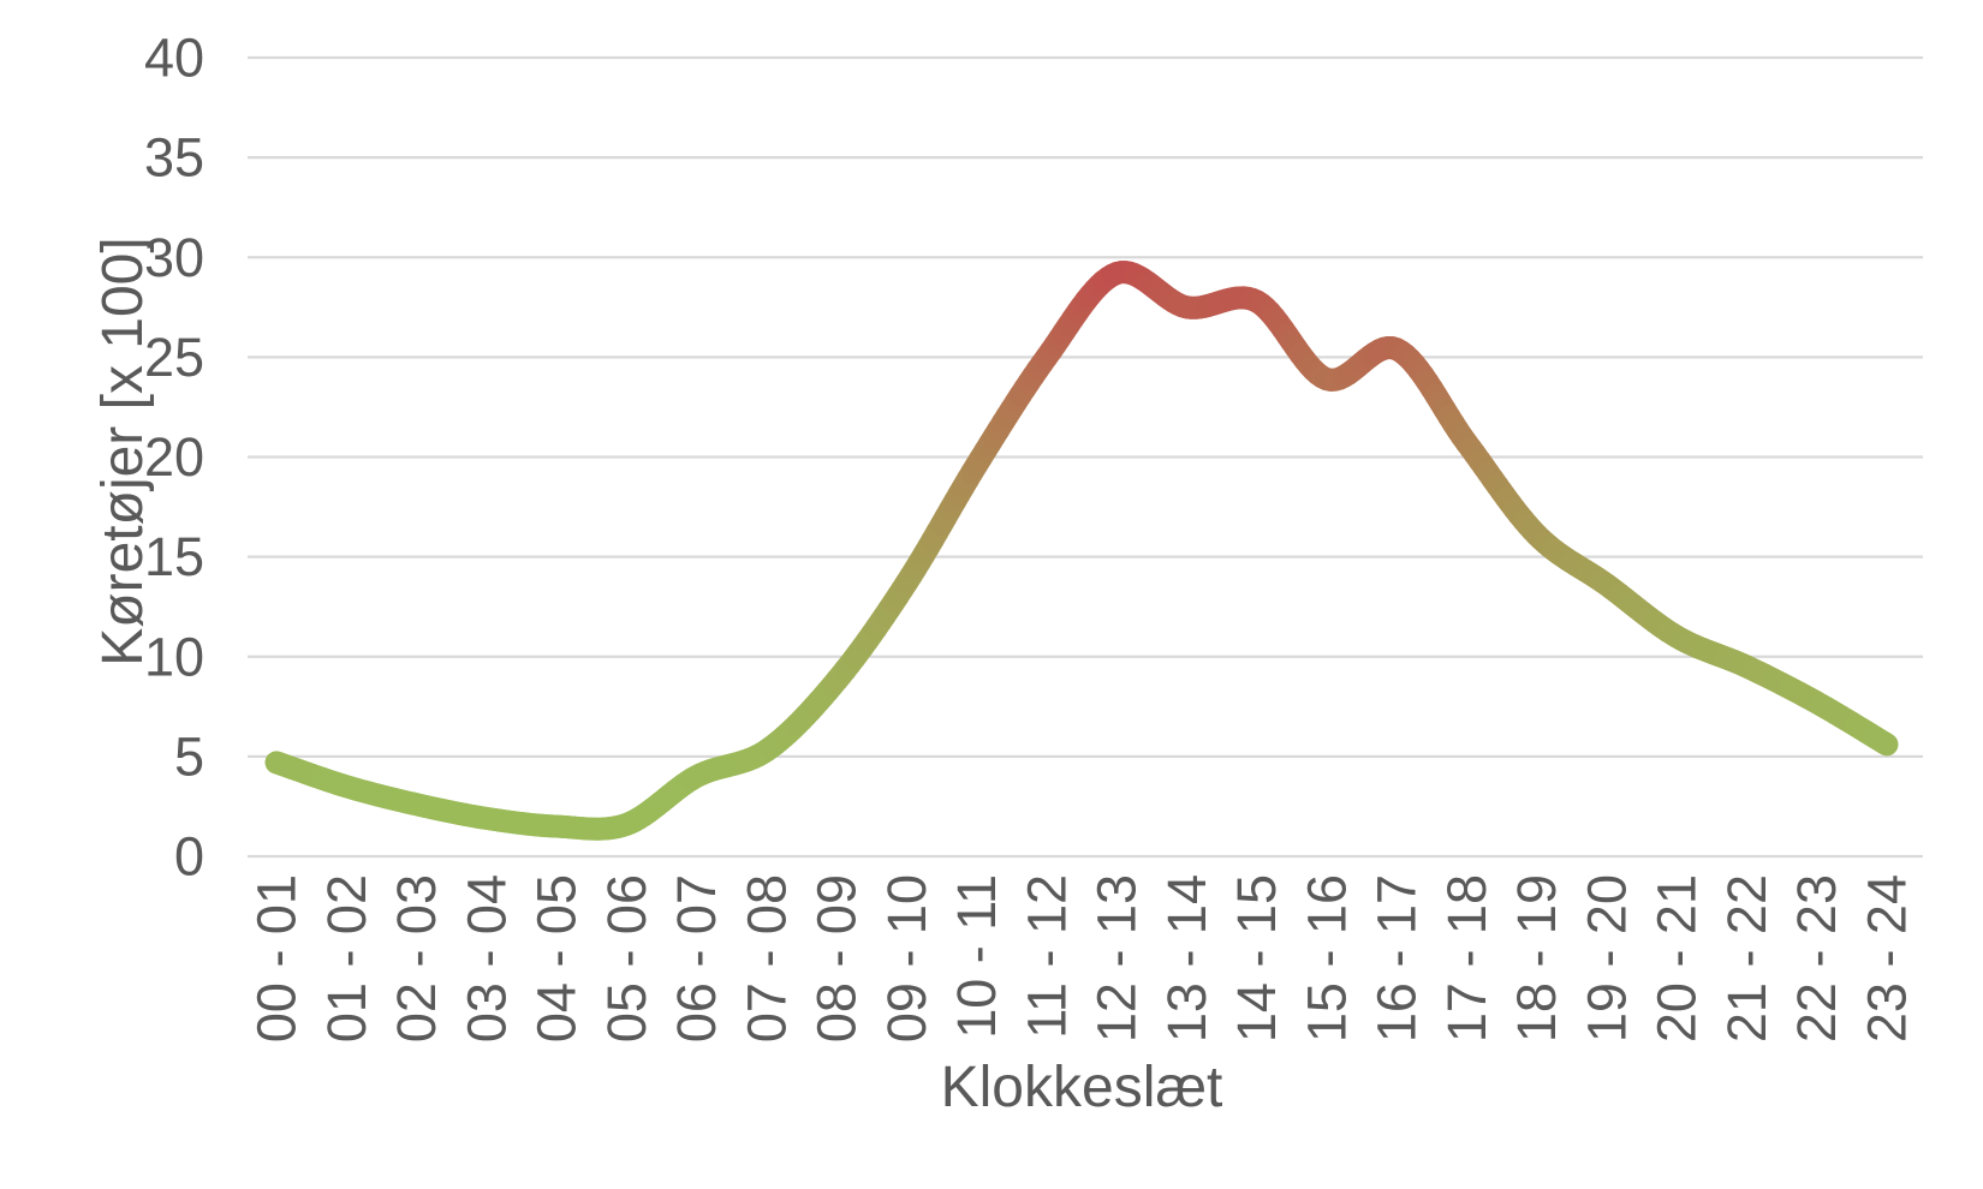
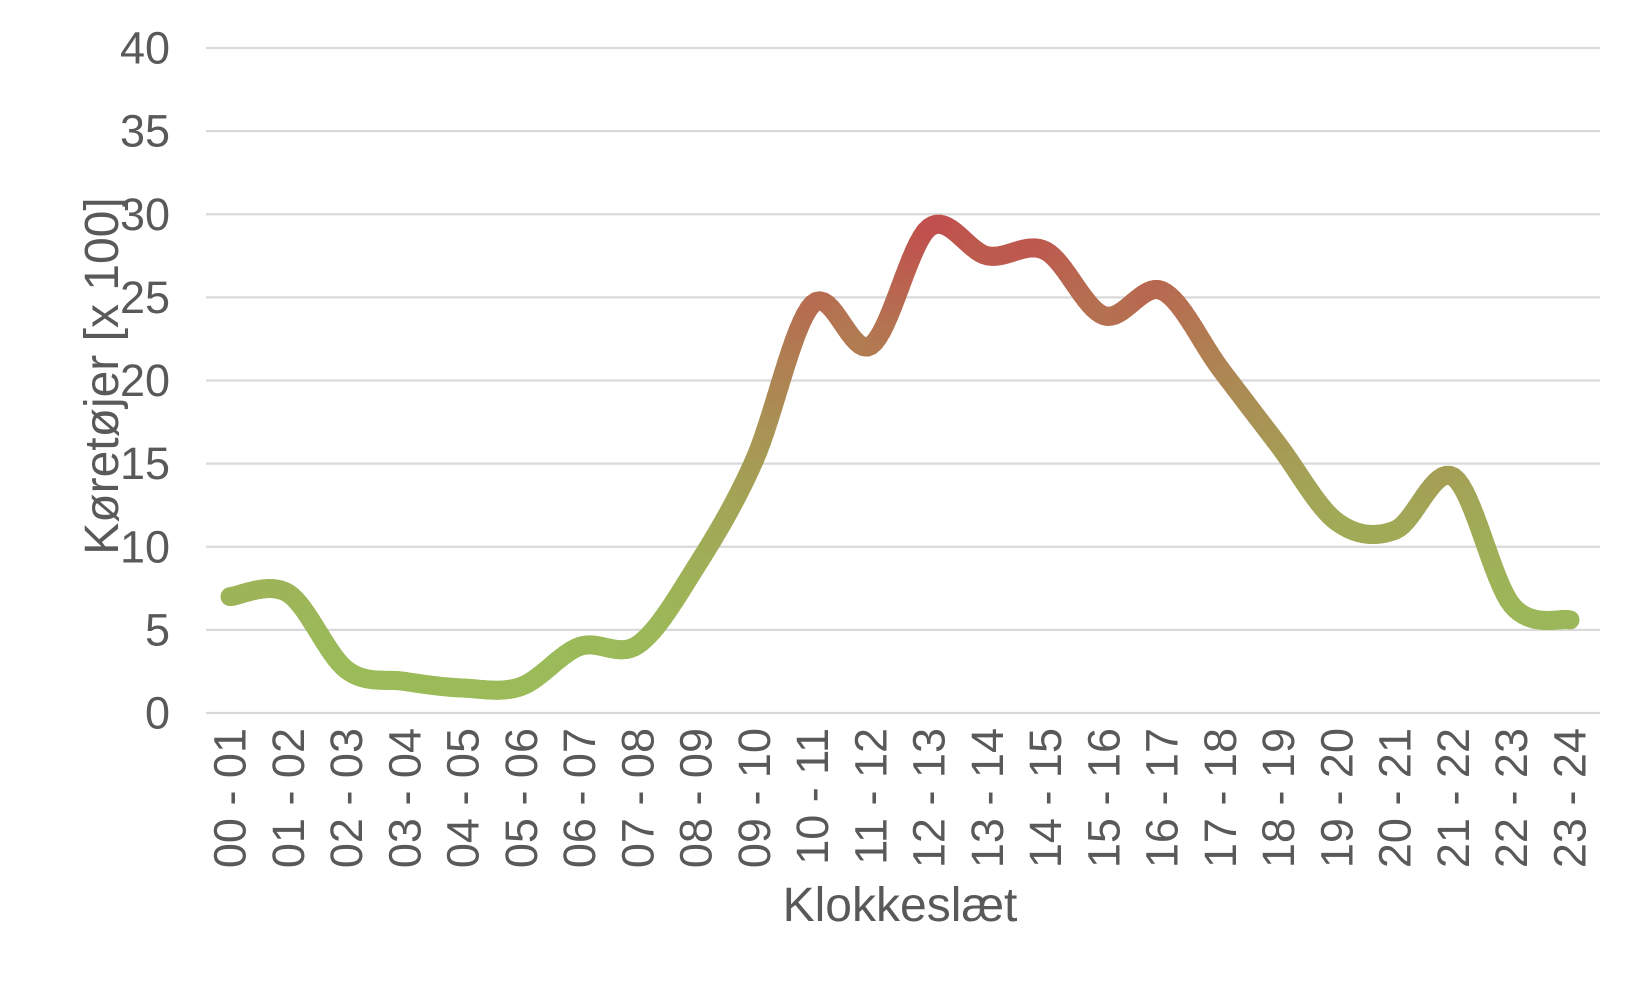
00 - 01: 4.7 -> 7.0
01 - 02: 3.5 -> 7.2
07 - 08: 5.3 -> 4.1
09 - 10: 13.7 -> 15.2
10 - 11: 19.6 -> 24.6
11 - 12: 25.0 -> 22.1
19 - 20: 13.6 -> 11.5
21 - 22: 9.5 -> 14.2
22 - 23: 7.7 -> 6.5
